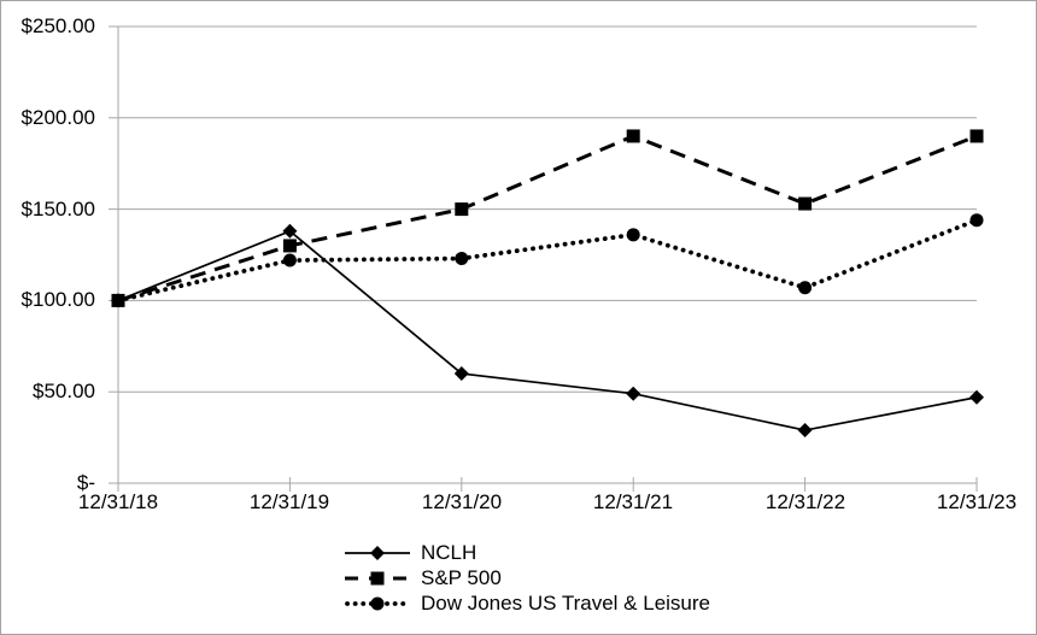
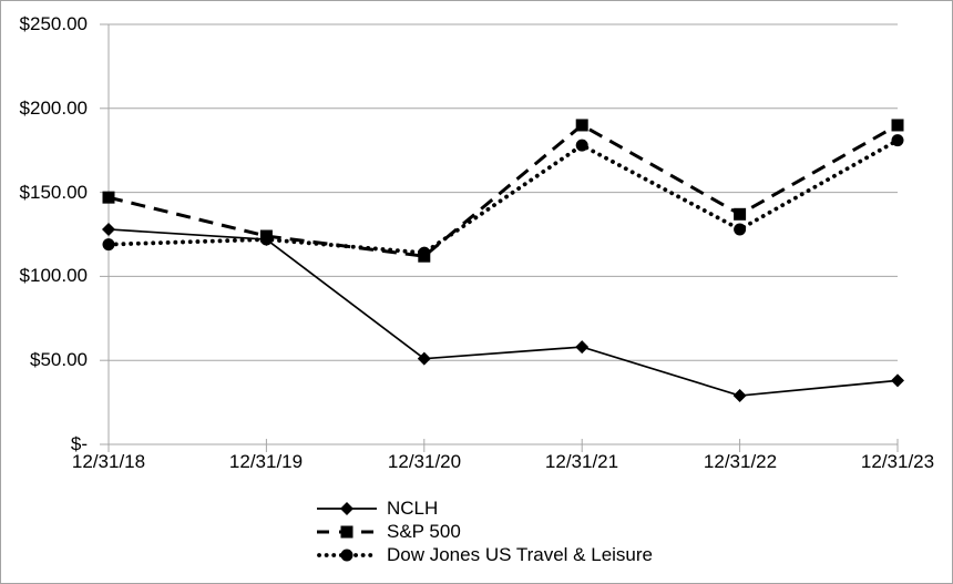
NCLH/12/31/18: $100 -> $128
S&P 500/12/31/18: $100 -> $147
Dow Jones US Travel & Leisure/12/31/18: $100 -> $119
NCLH/12/31/19: $138 -> $122
S&P 500/12/31/19: $130 -> $124
NCLH/12/31/20: $60 -> $51
S&P 500/12/31/20: $150 -> $112
Dow Jones US Travel & Leisure/12/31/20: $123 -> $114
NCLH/12/31/21: $49 -> $58
Dow Jones US Travel & Leisure/12/31/21: $136 -> $178
S&P 500/12/31/22: $153 -> $137
Dow Jones US Travel & Leisure/12/31/22: $107 -> $128
NCLH/12/31/23: $47 -> $38
Dow Jones US Travel & Leisure/12/31/23: $144 -> $181
